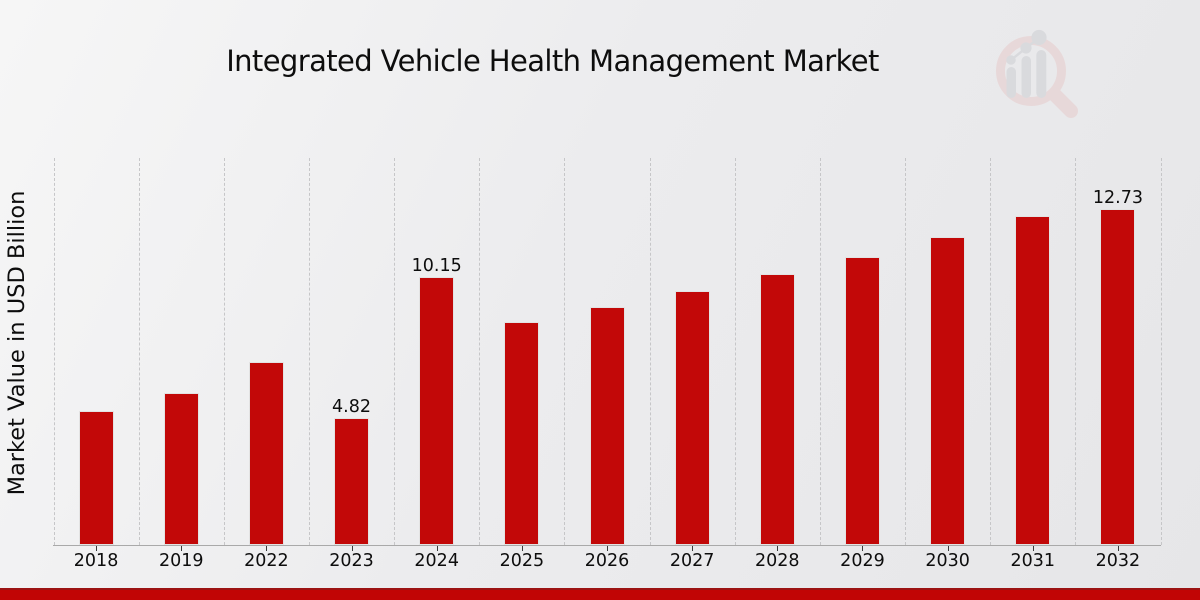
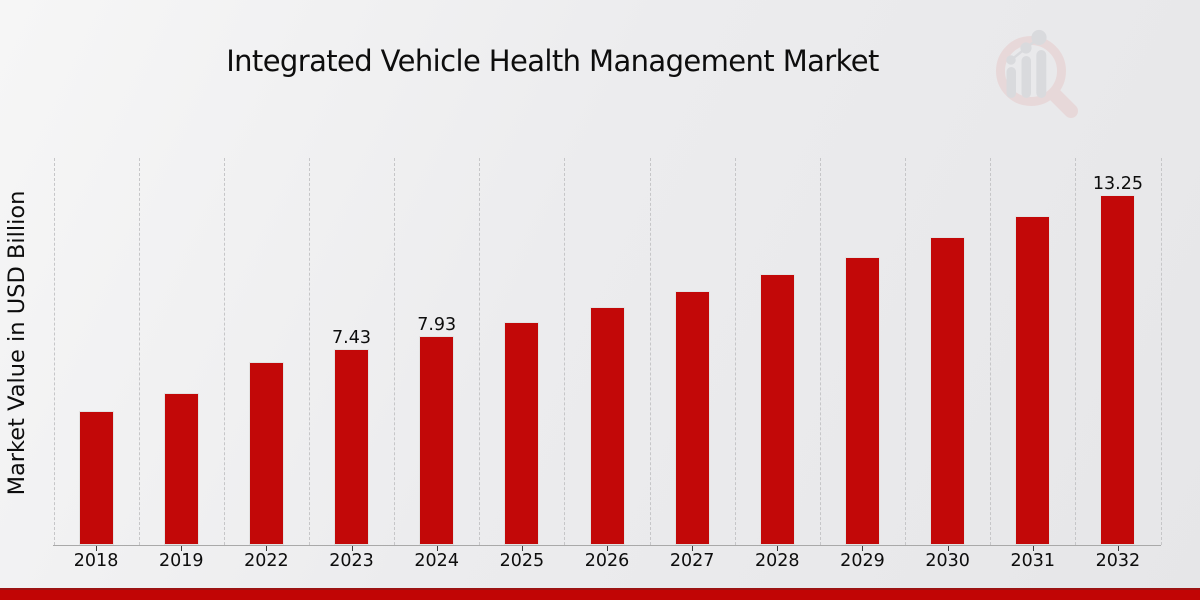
2023: 4.82 -> 7.43
2024: 10.15 -> 7.93
2032: 12.73 -> 13.25
